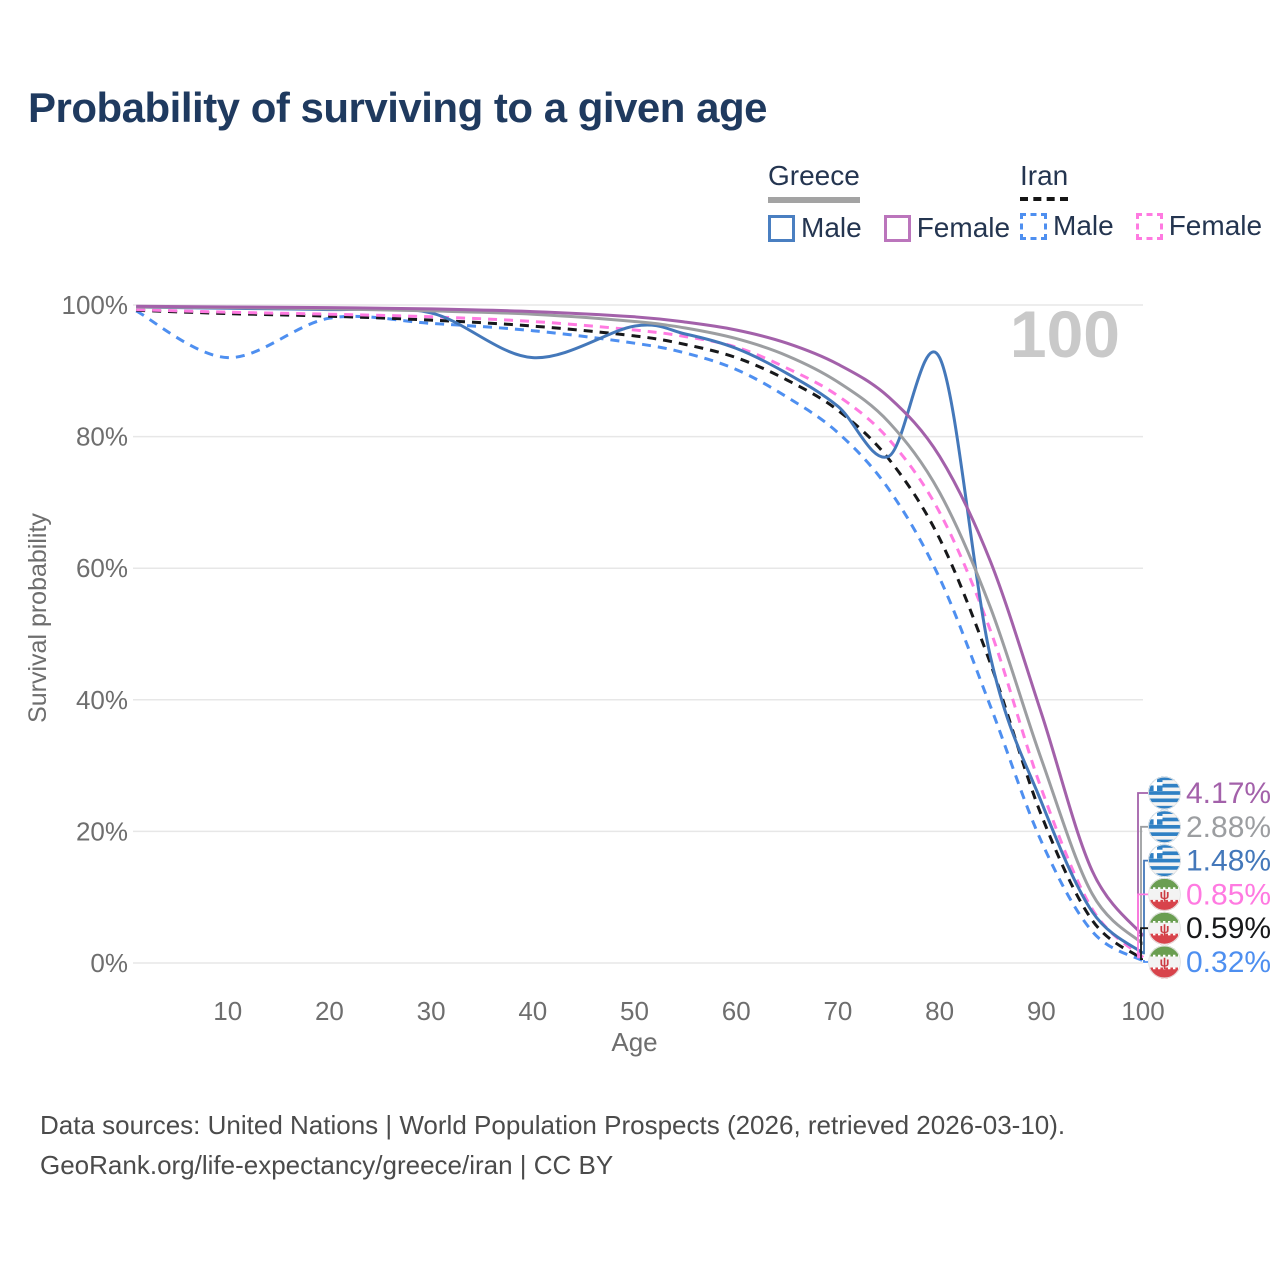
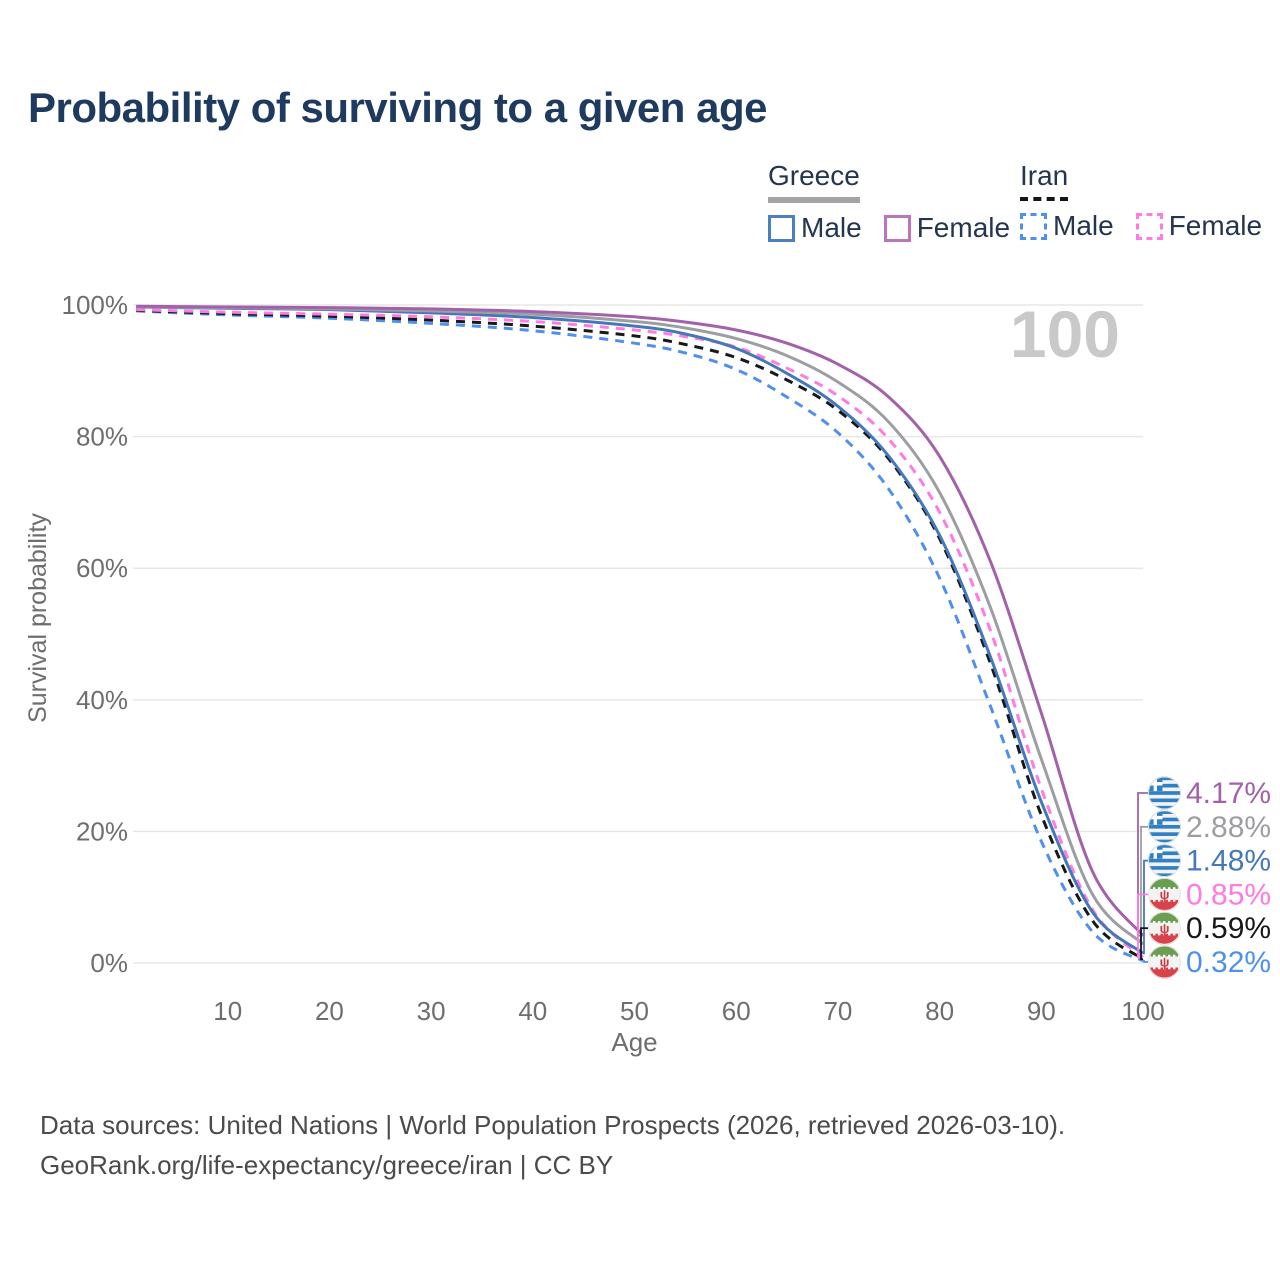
Iran Male/10: 92% -> 98%
Greece Male/40: 92% -> 98%
Greece Male/80: 92% -> 65%
